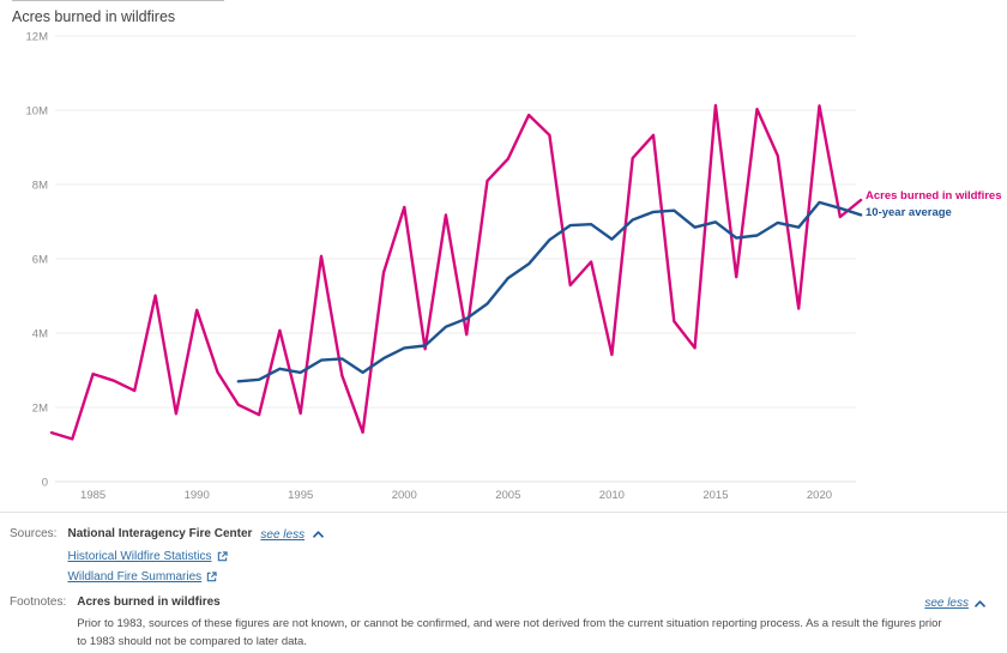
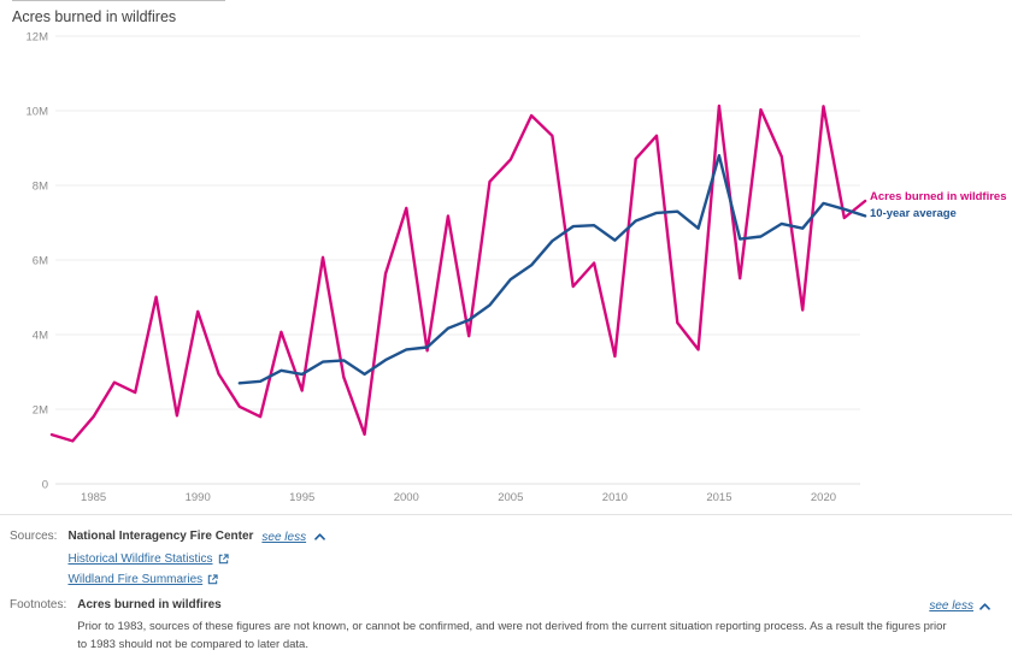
Acres burned in wildfires/1985: 2.9M -> 1.8M
Acres burned in wildfires/1995: 1.8M -> 2.5M
10-year average/2015: 7.0M -> 8.8M
